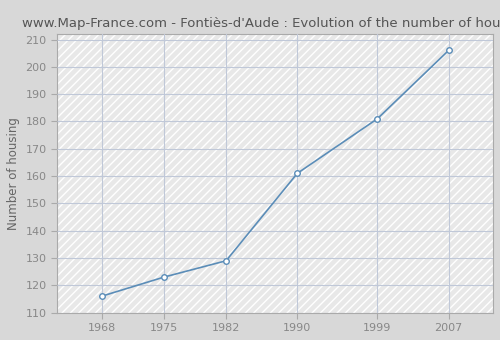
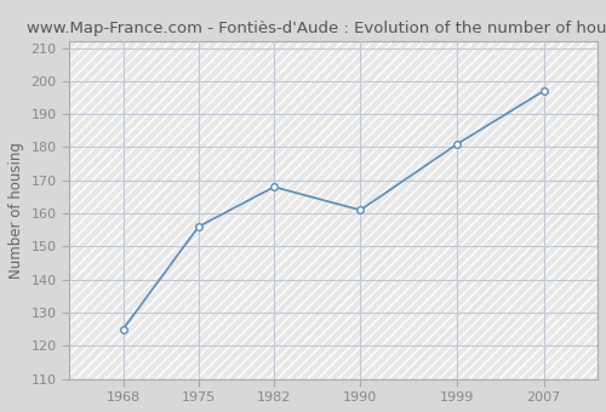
1968: 116 -> 125
1975: 123 -> 156
1982: 129 -> 168
2007: 206 -> 197
